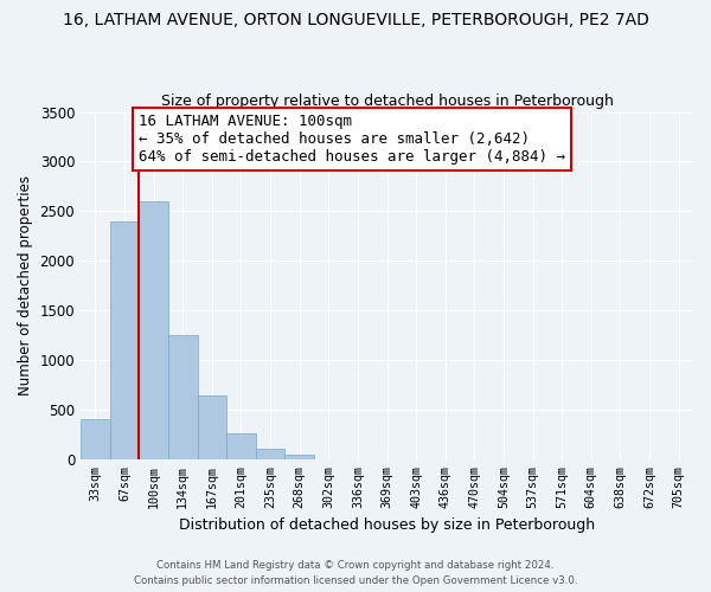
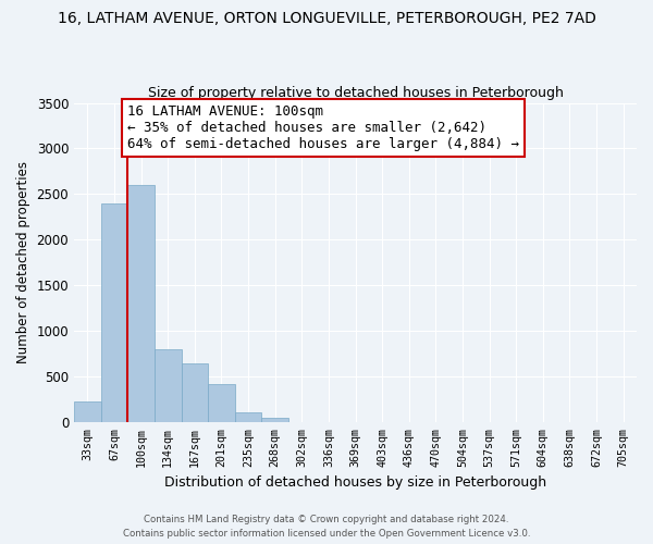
33sqm: 400 -> 220
134sqm: 1250 -> 800
201sqm: 260 -> 420
